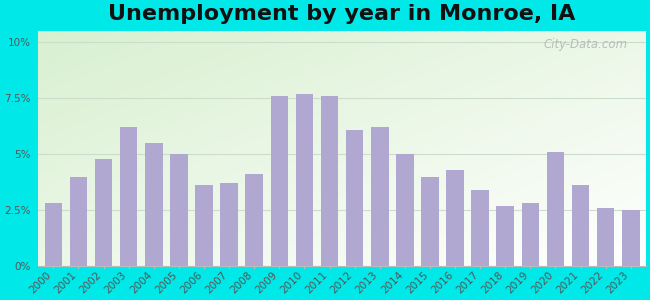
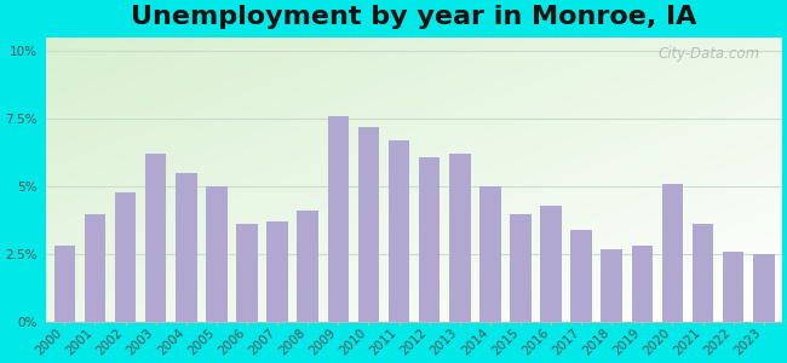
2010: 7.7% -> 7.2%
2011: 7.6% -> 6.7%
